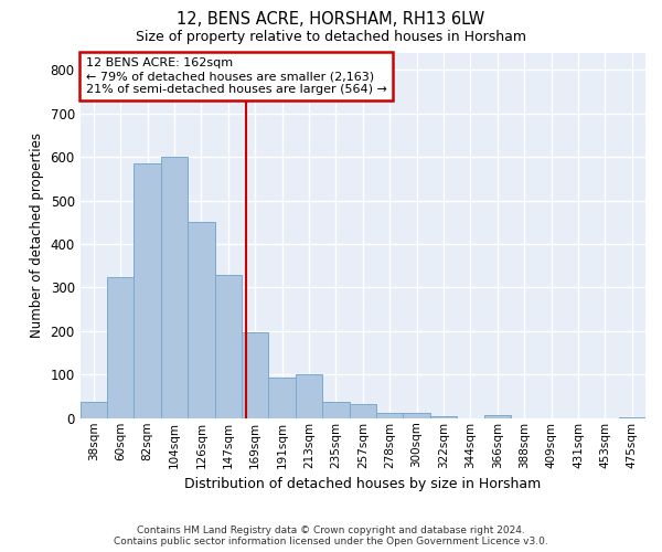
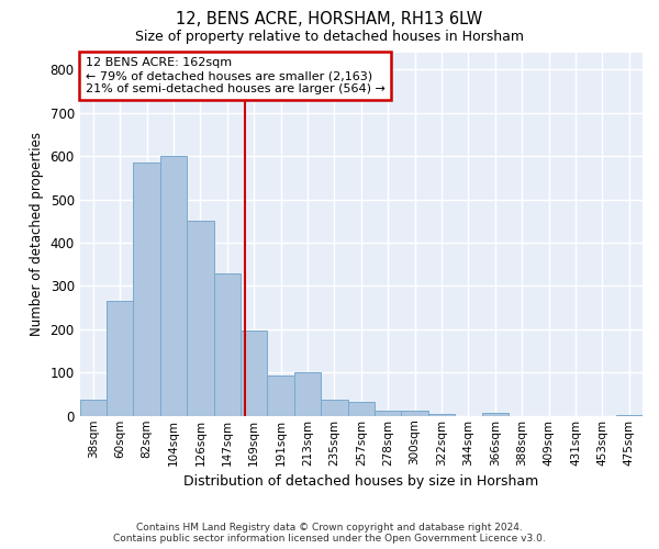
60sqm: 325 -> 265
